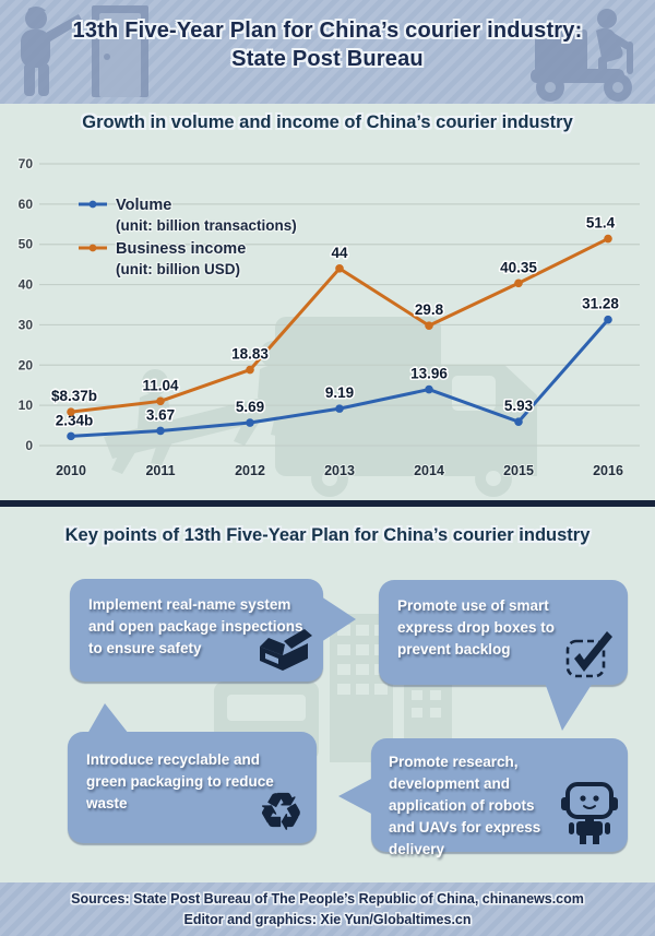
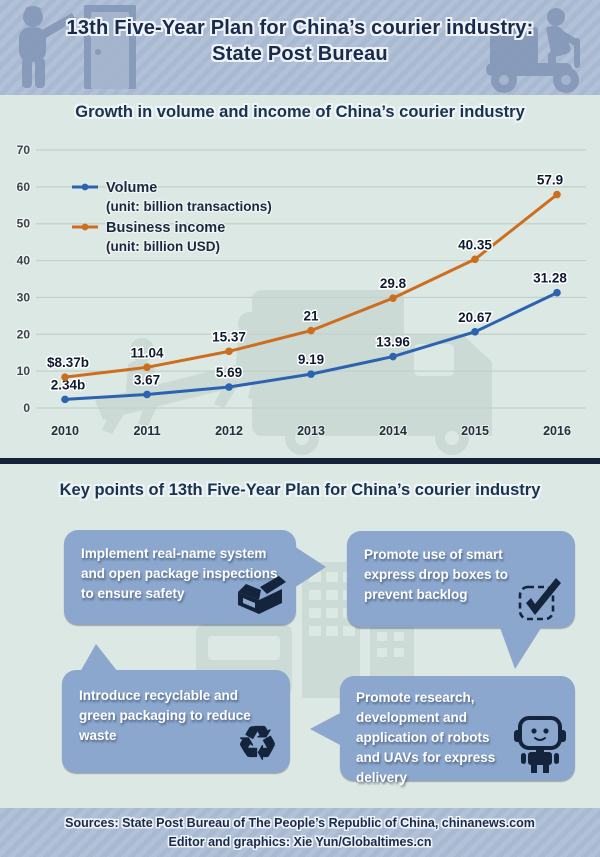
Business income/2012: 18.83 -> 15.37
Business income/2013: 44 -> 21
Volume/2015: 5.93 -> 20.67
Business income/2016: 51.4 -> 57.9
